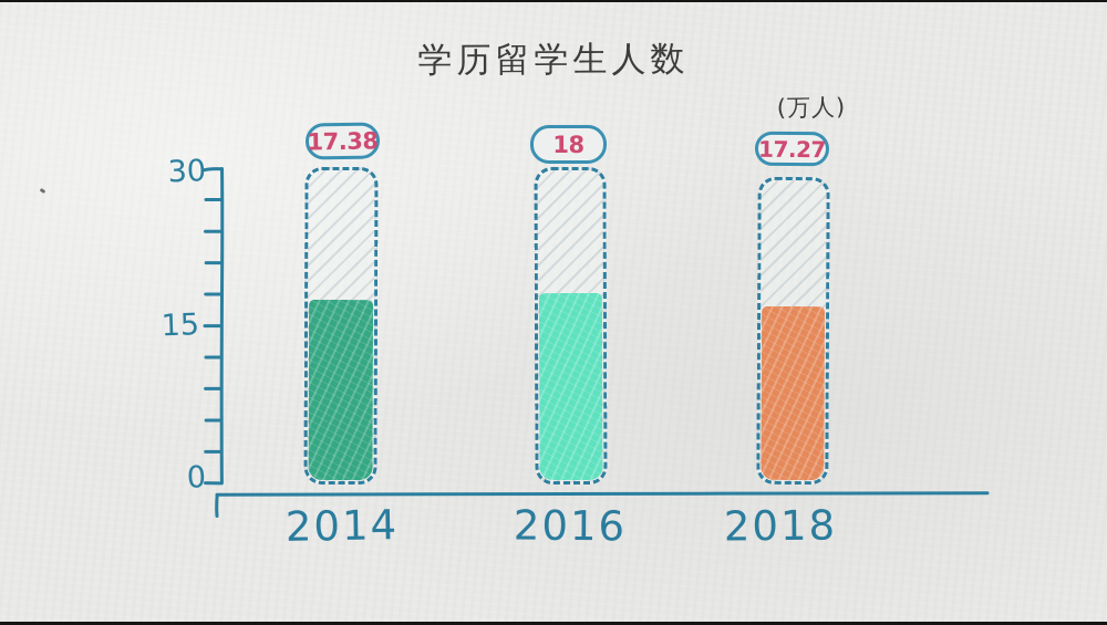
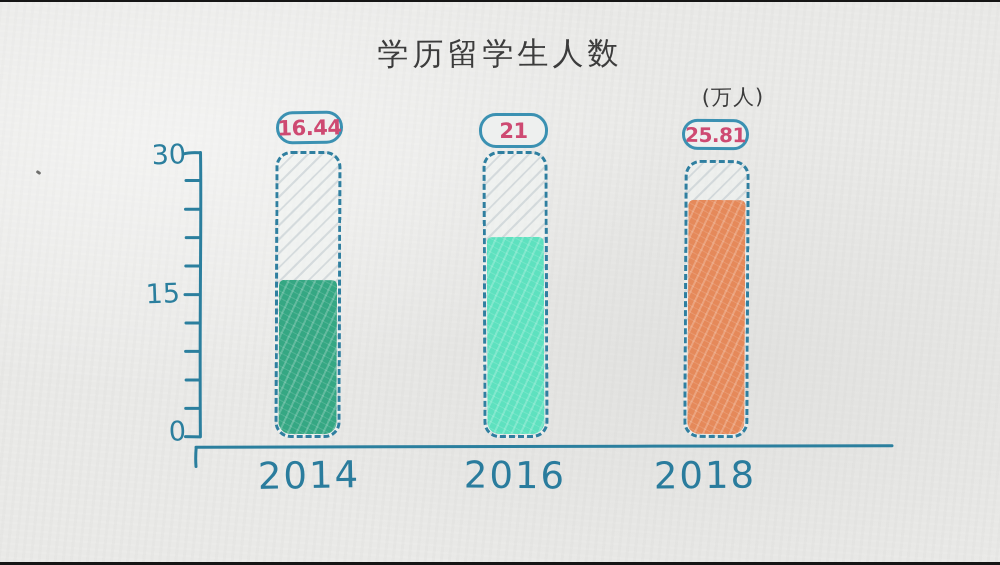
2014: 17.38 -> 16.44
2016: 18 -> 21
2018: 17.27 -> 25.81
